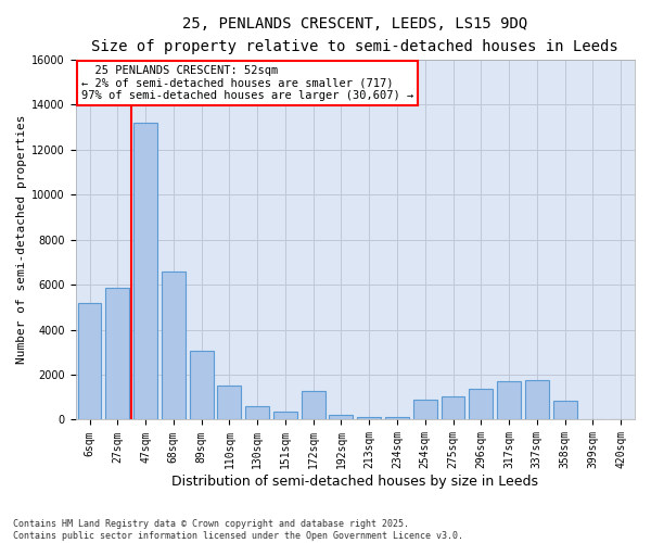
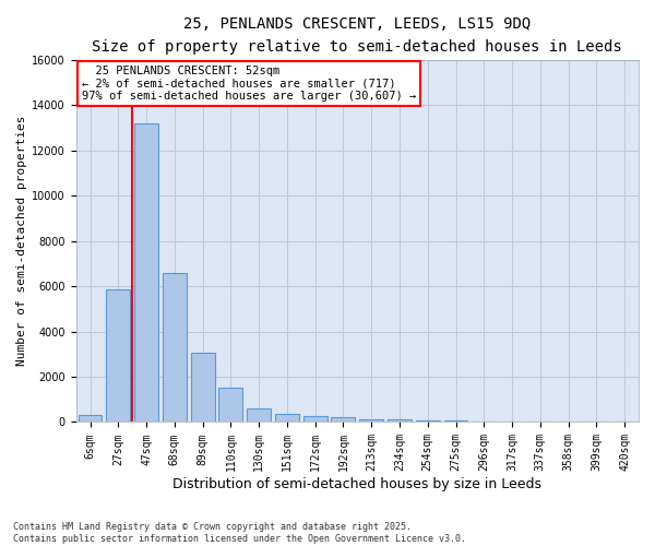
6sqm: 5200 -> 300
172sqm: 1300 -> 280
254sqm: 900 -> 80
275sqm: 1050 -> 50
296sqm: 1350 -> 20
317sqm: 1700 -> 10
337sqm: 1750 -> 0
358sqm: 850 -> 0
